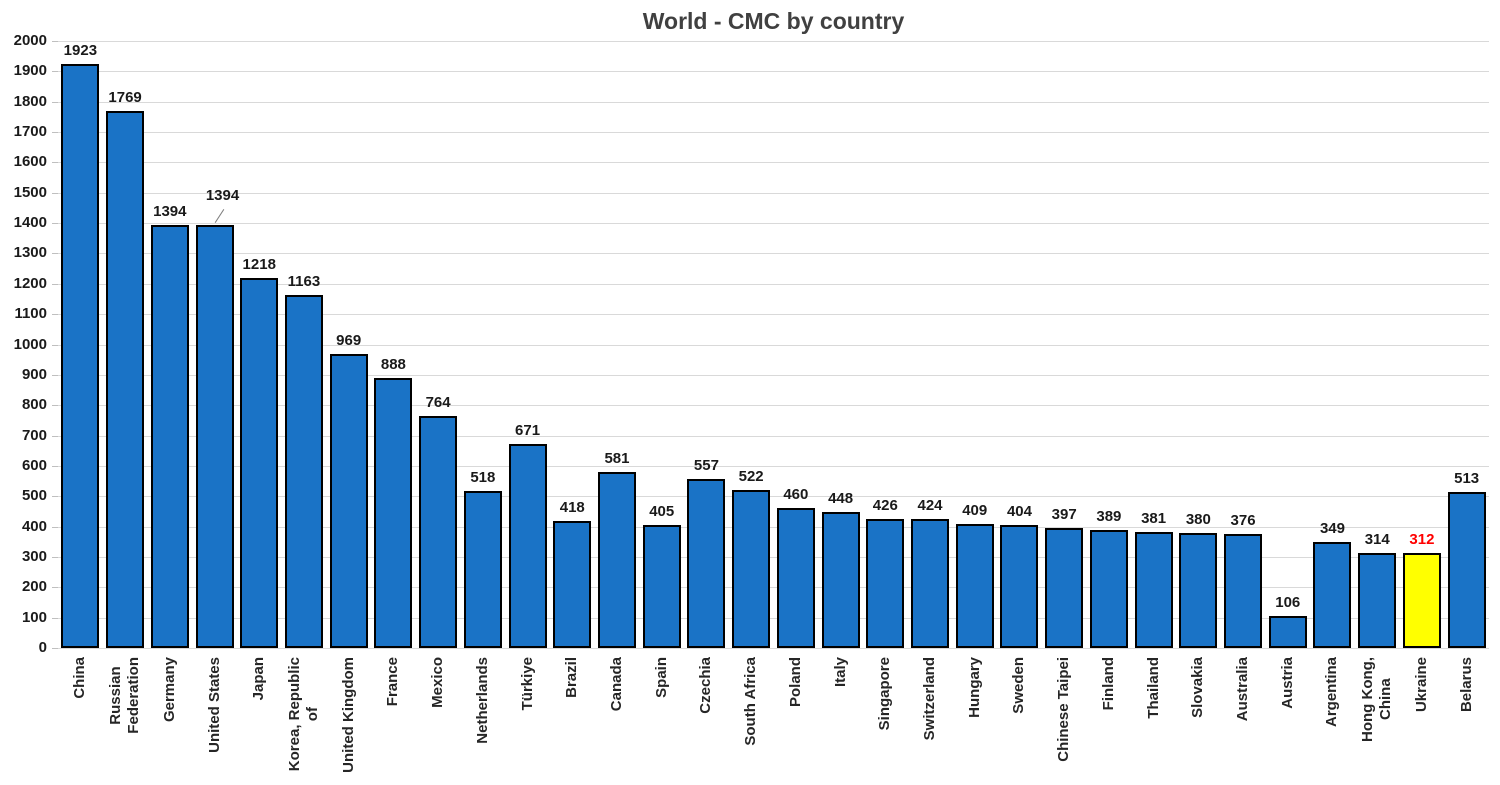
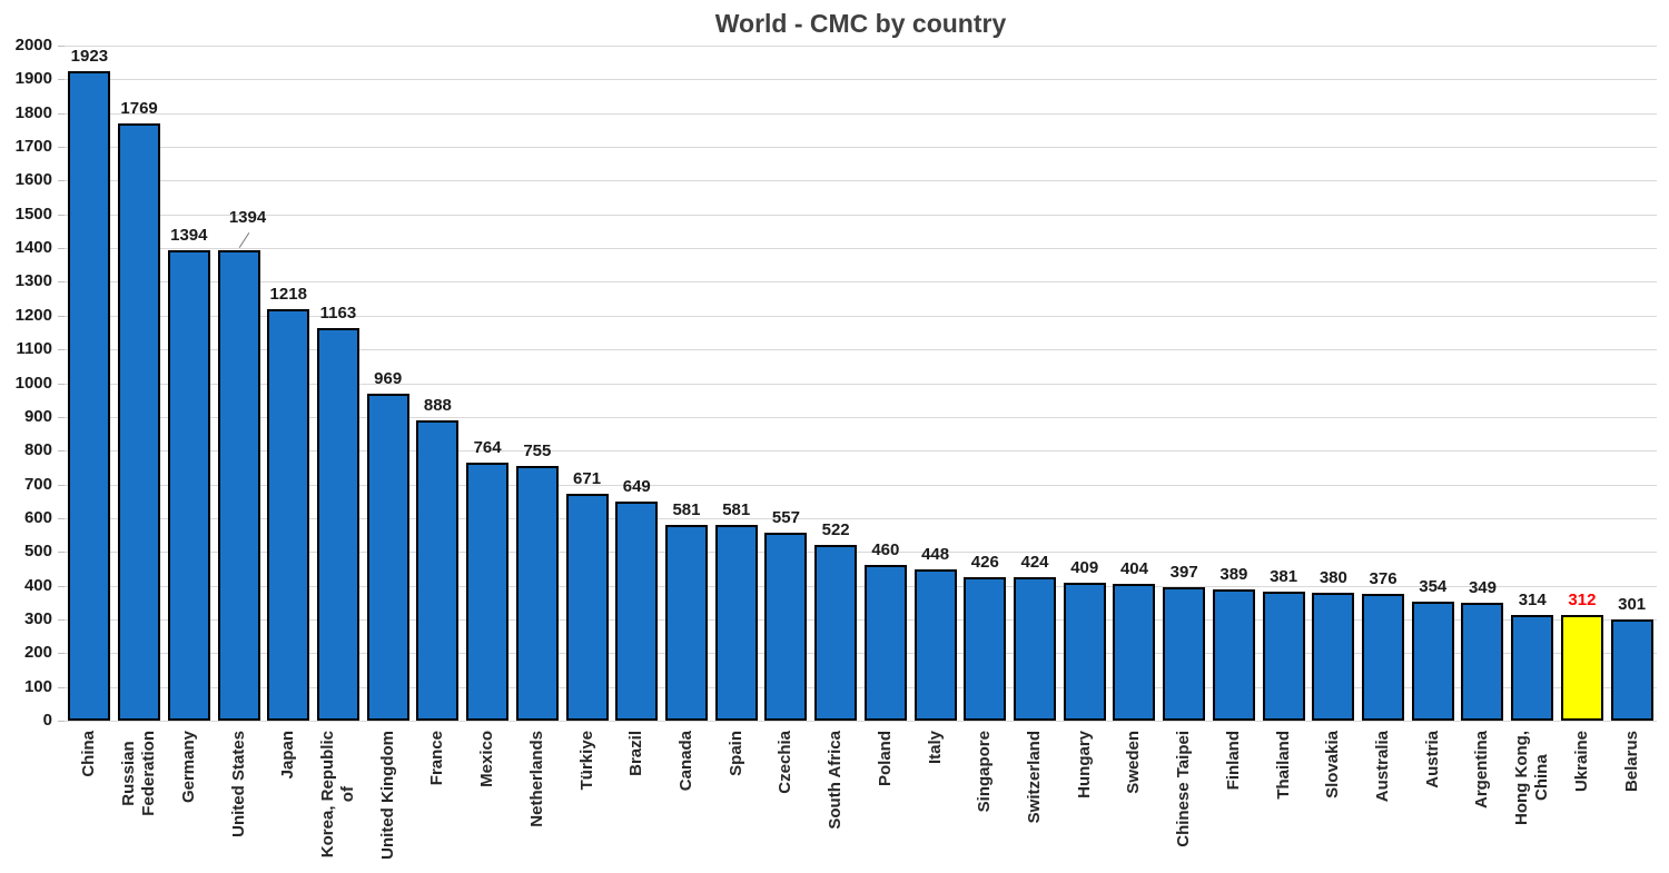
Netherlands: 518 -> 755
Brazil: 418 -> 649
Spain: 405 -> 581
Austria: 106 -> 354
Belarus: 513 -> 301
